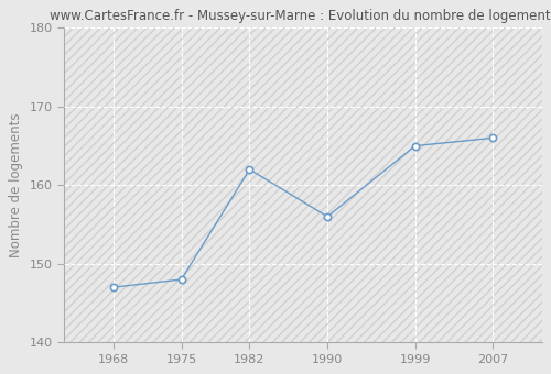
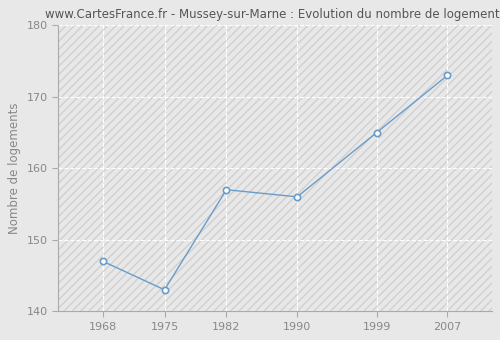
1975: 148 -> 143
1982: 162 -> 157
2007: 166 -> 173
